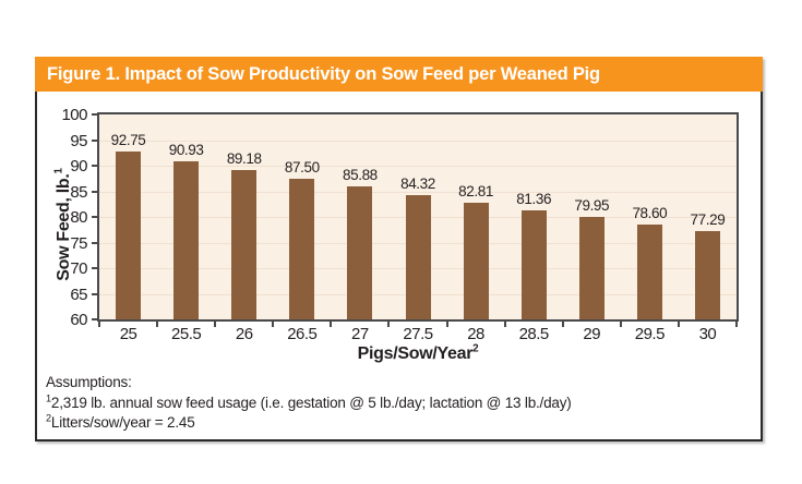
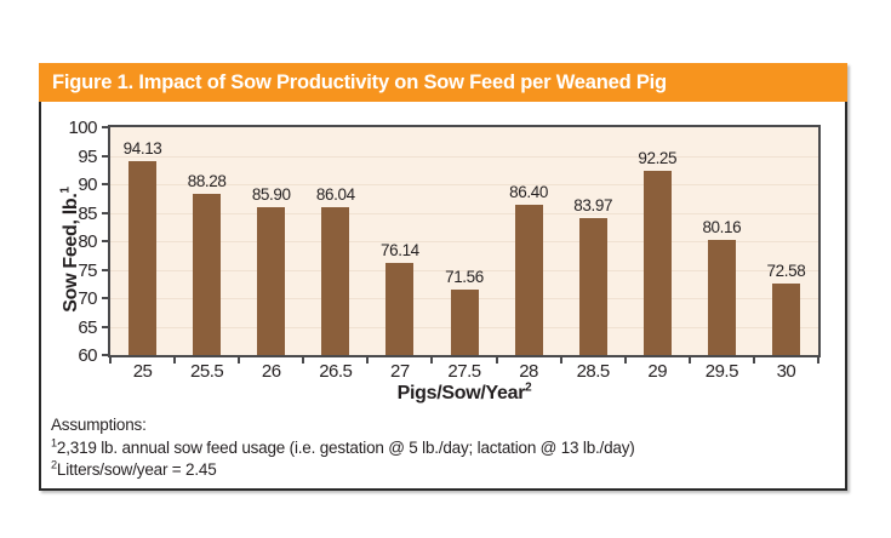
25: 92.75 -> 94.13
25.5: 90.93 -> 88.28
26: 89.18 -> 85.90
26.5: 87.50 -> 86.04
27: 85.88 -> 76.14
27.5: 84.32 -> 71.56
28: 82.81 -> 86.40
28.5: 81.36 -> 83.97
29: 79.95 -> 92.25
29.5: 78.60 -> 80.16
30: 77.29 -> 72.58
